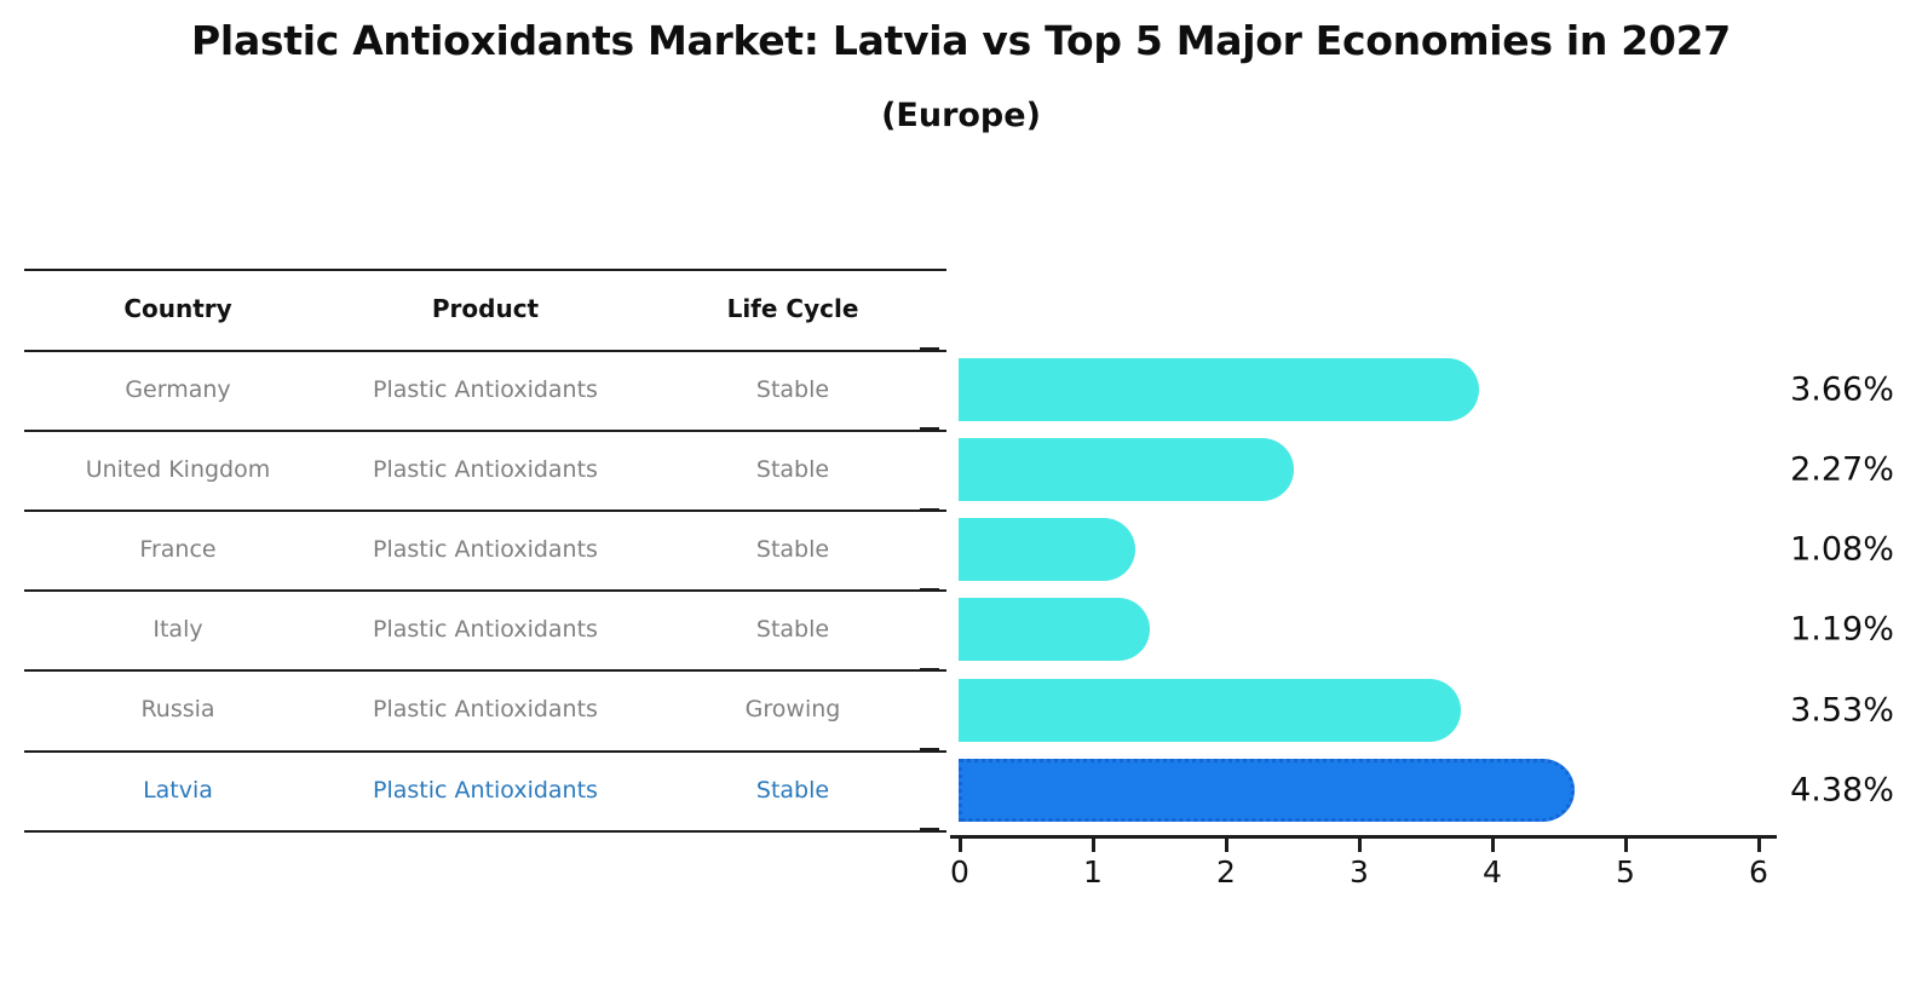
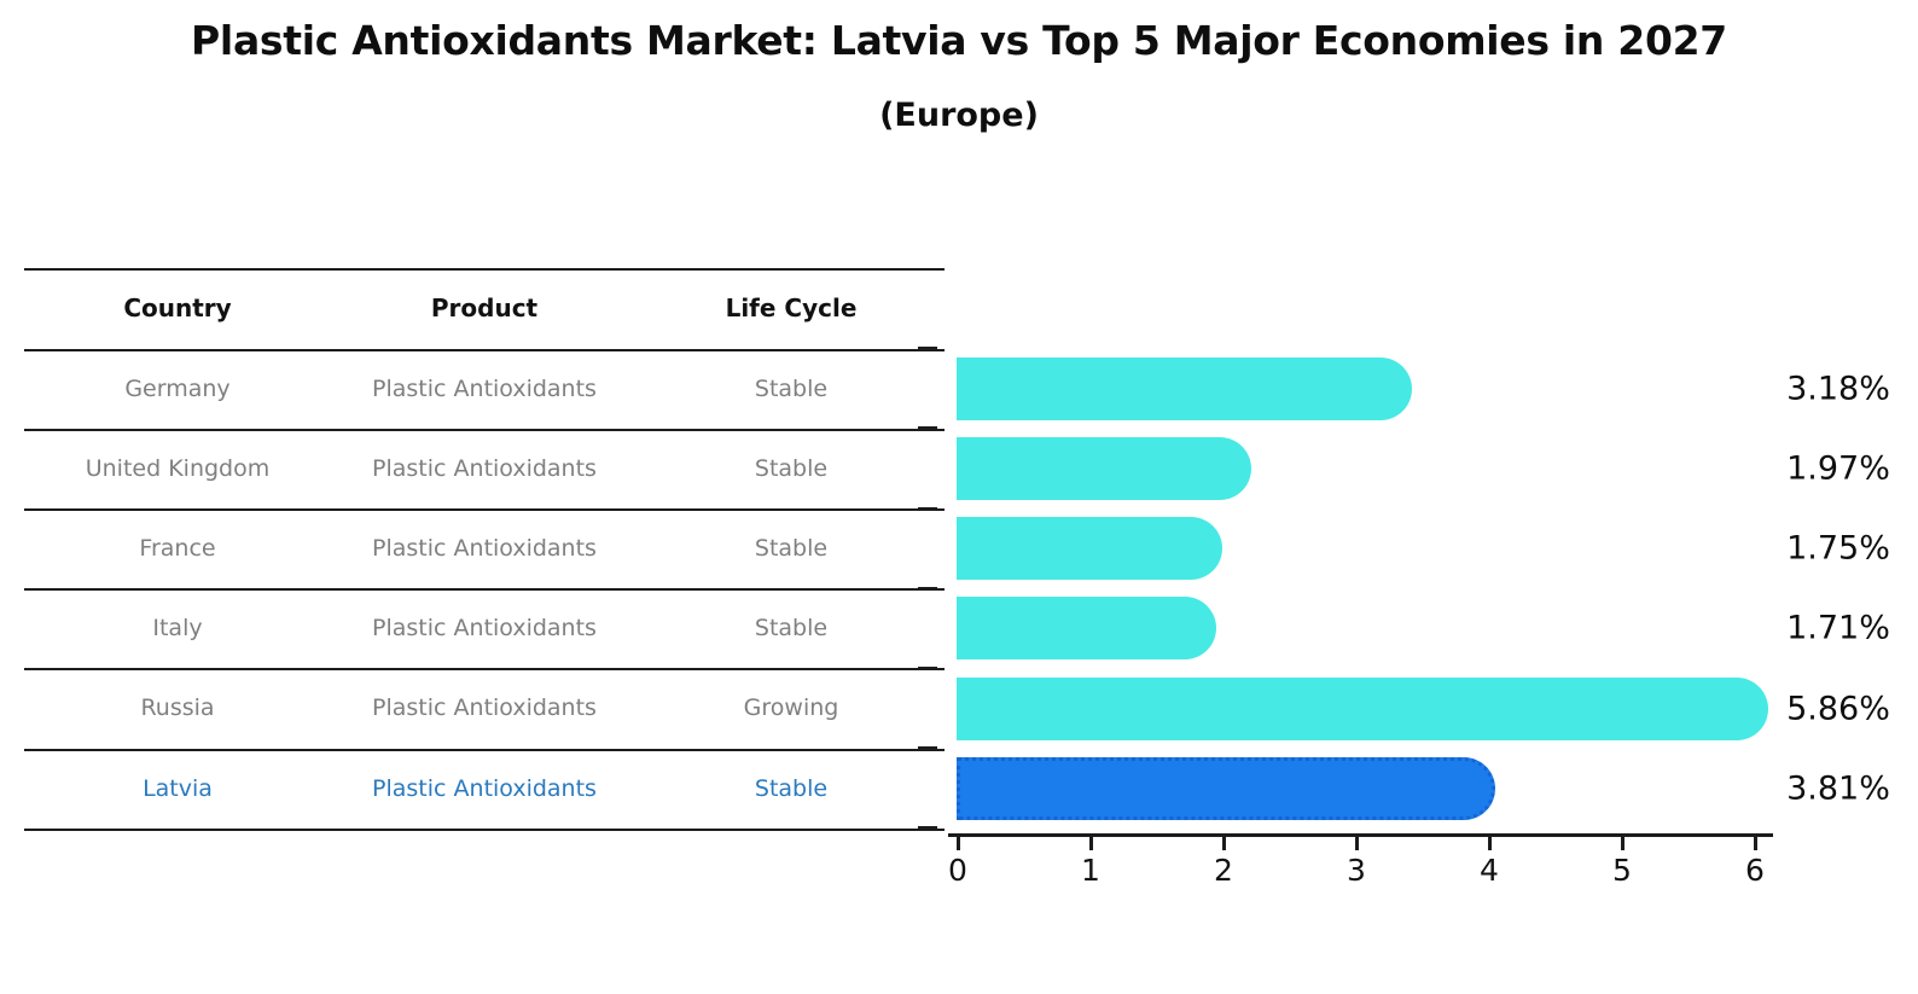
Germany: 3.66% -> 3.18%
United Kingdom: 2.27% -> 1.97%
France: 1.08% -> 1.75%
Italy: 1.19% -> 1.71%
Russia: 3.53% -> 5.86%
Latvia: 4.38% -> 3.81%
